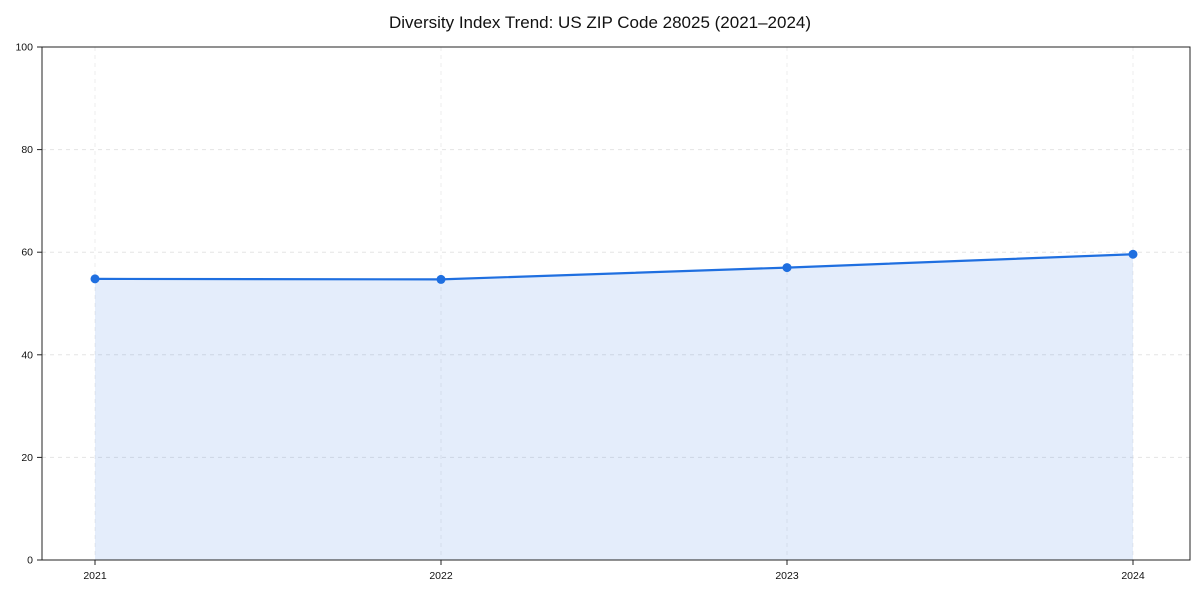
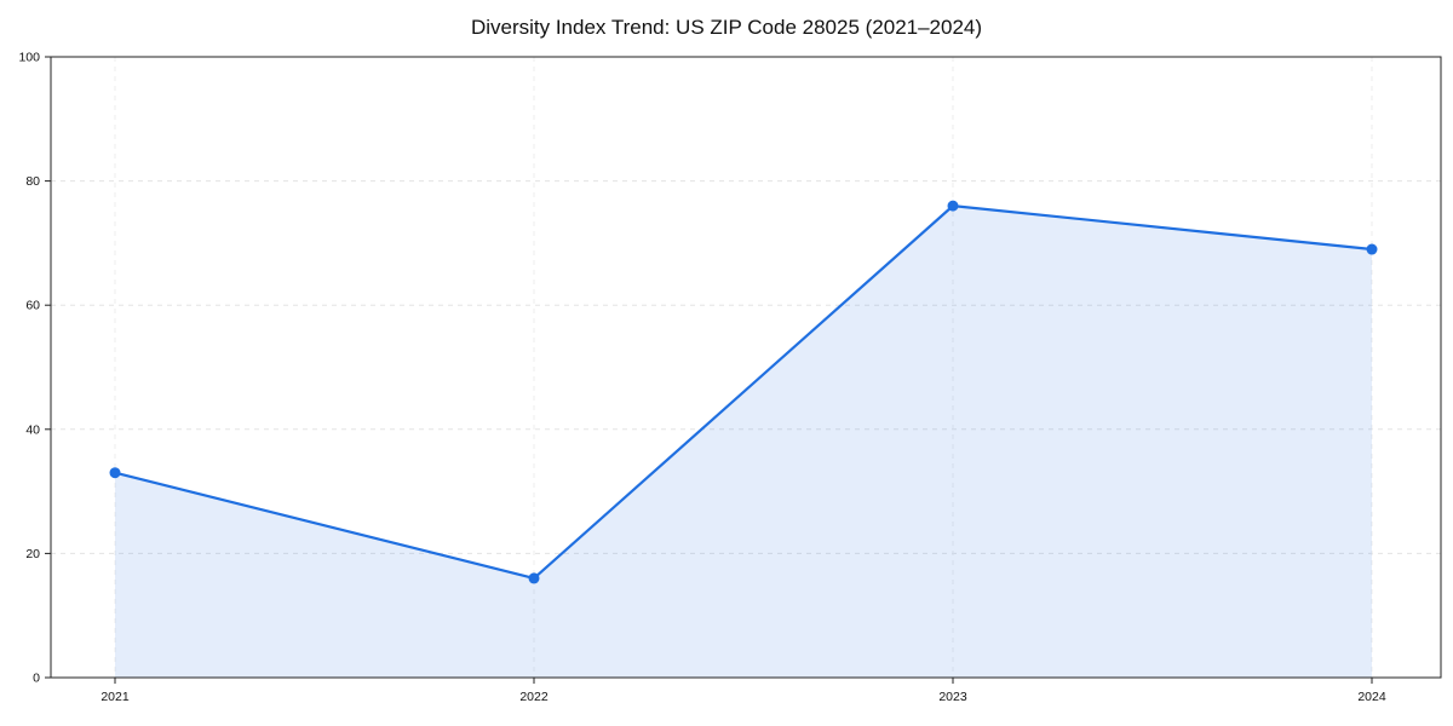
2021: 55 -> 33
2022: 55 -> 16
2023: 57 -> 76
2024: 60 -> 69
